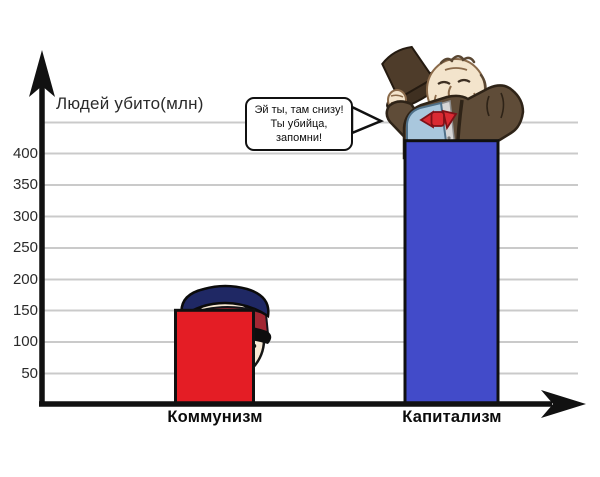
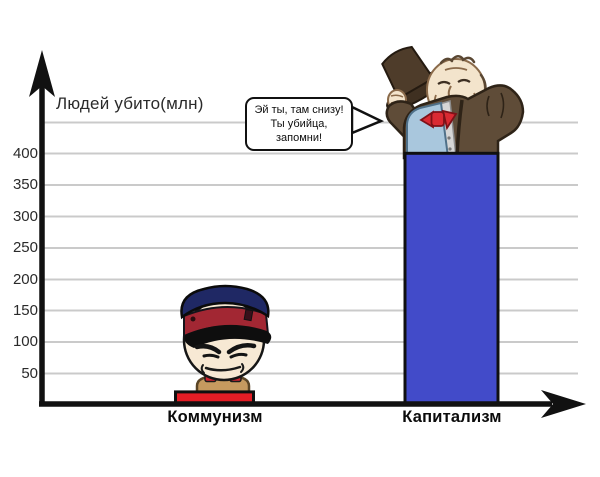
Коммунизм: 150 -> 20
Капитализм: 420 -> 400
